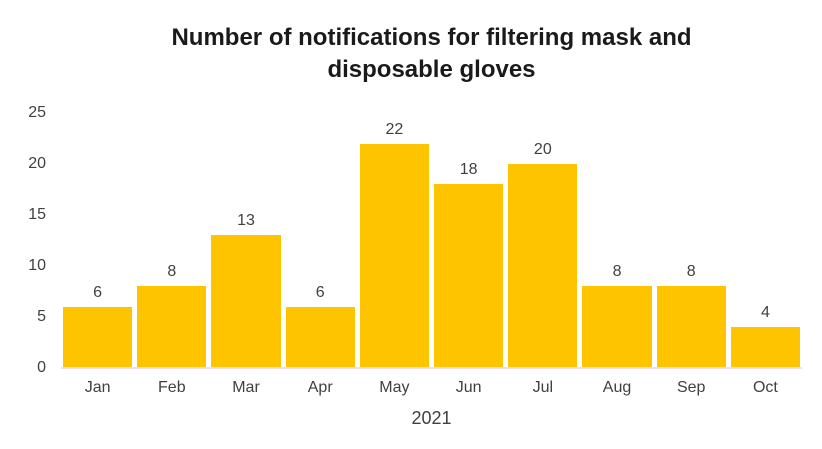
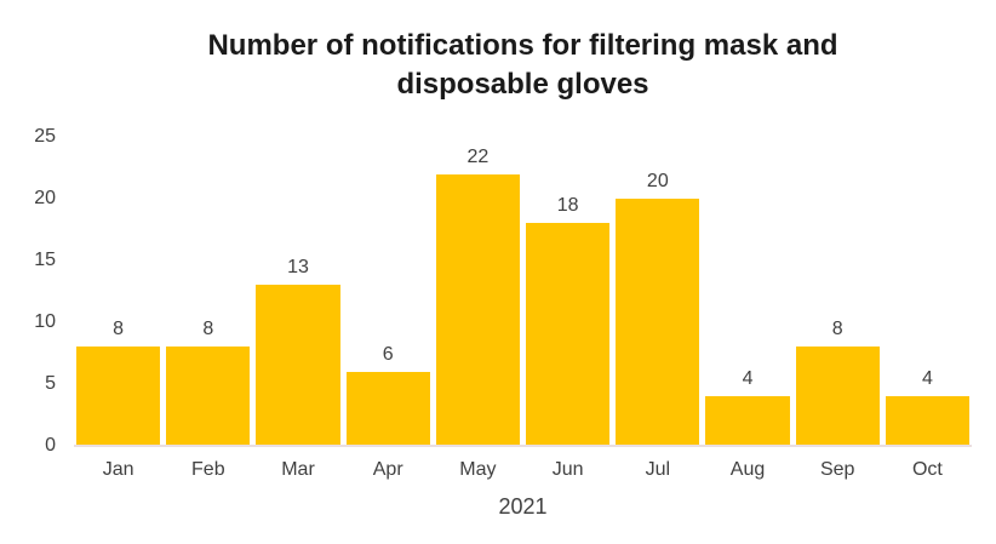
Jan: 6 -> 8
Aug: 8 -> 4
